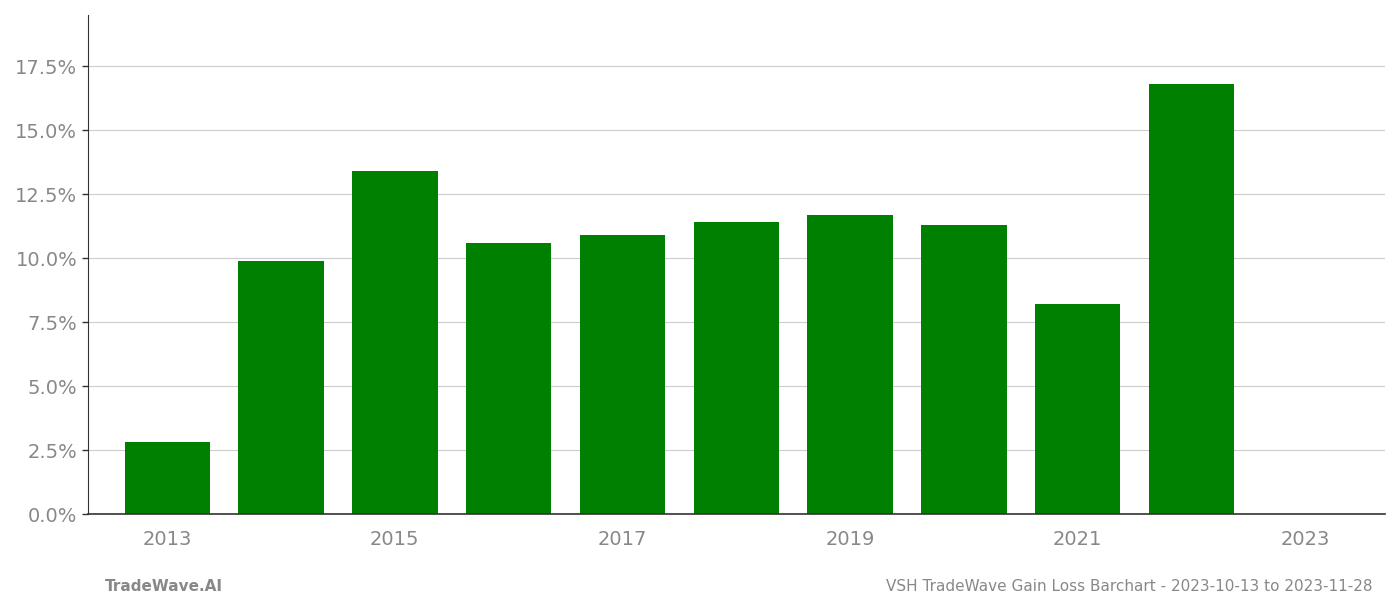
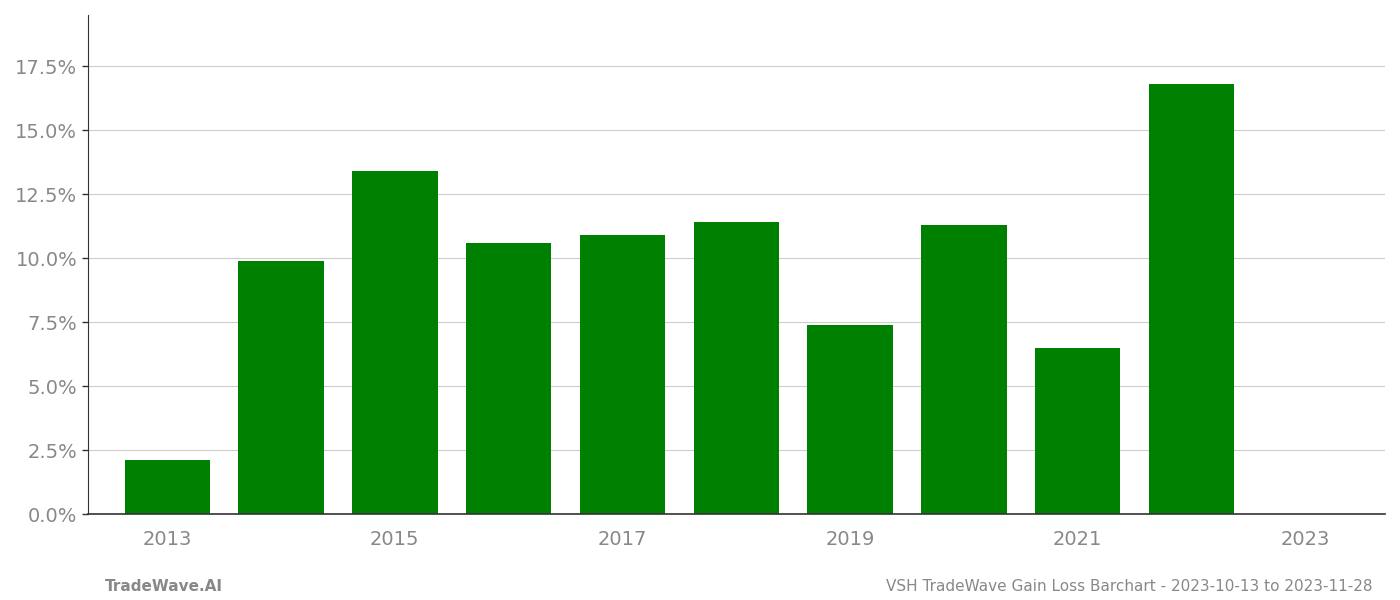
2013: 2.8% -> 2.1%
2019: 11.7% -> 7.4%
2021: 8.2% -> 6.5%
